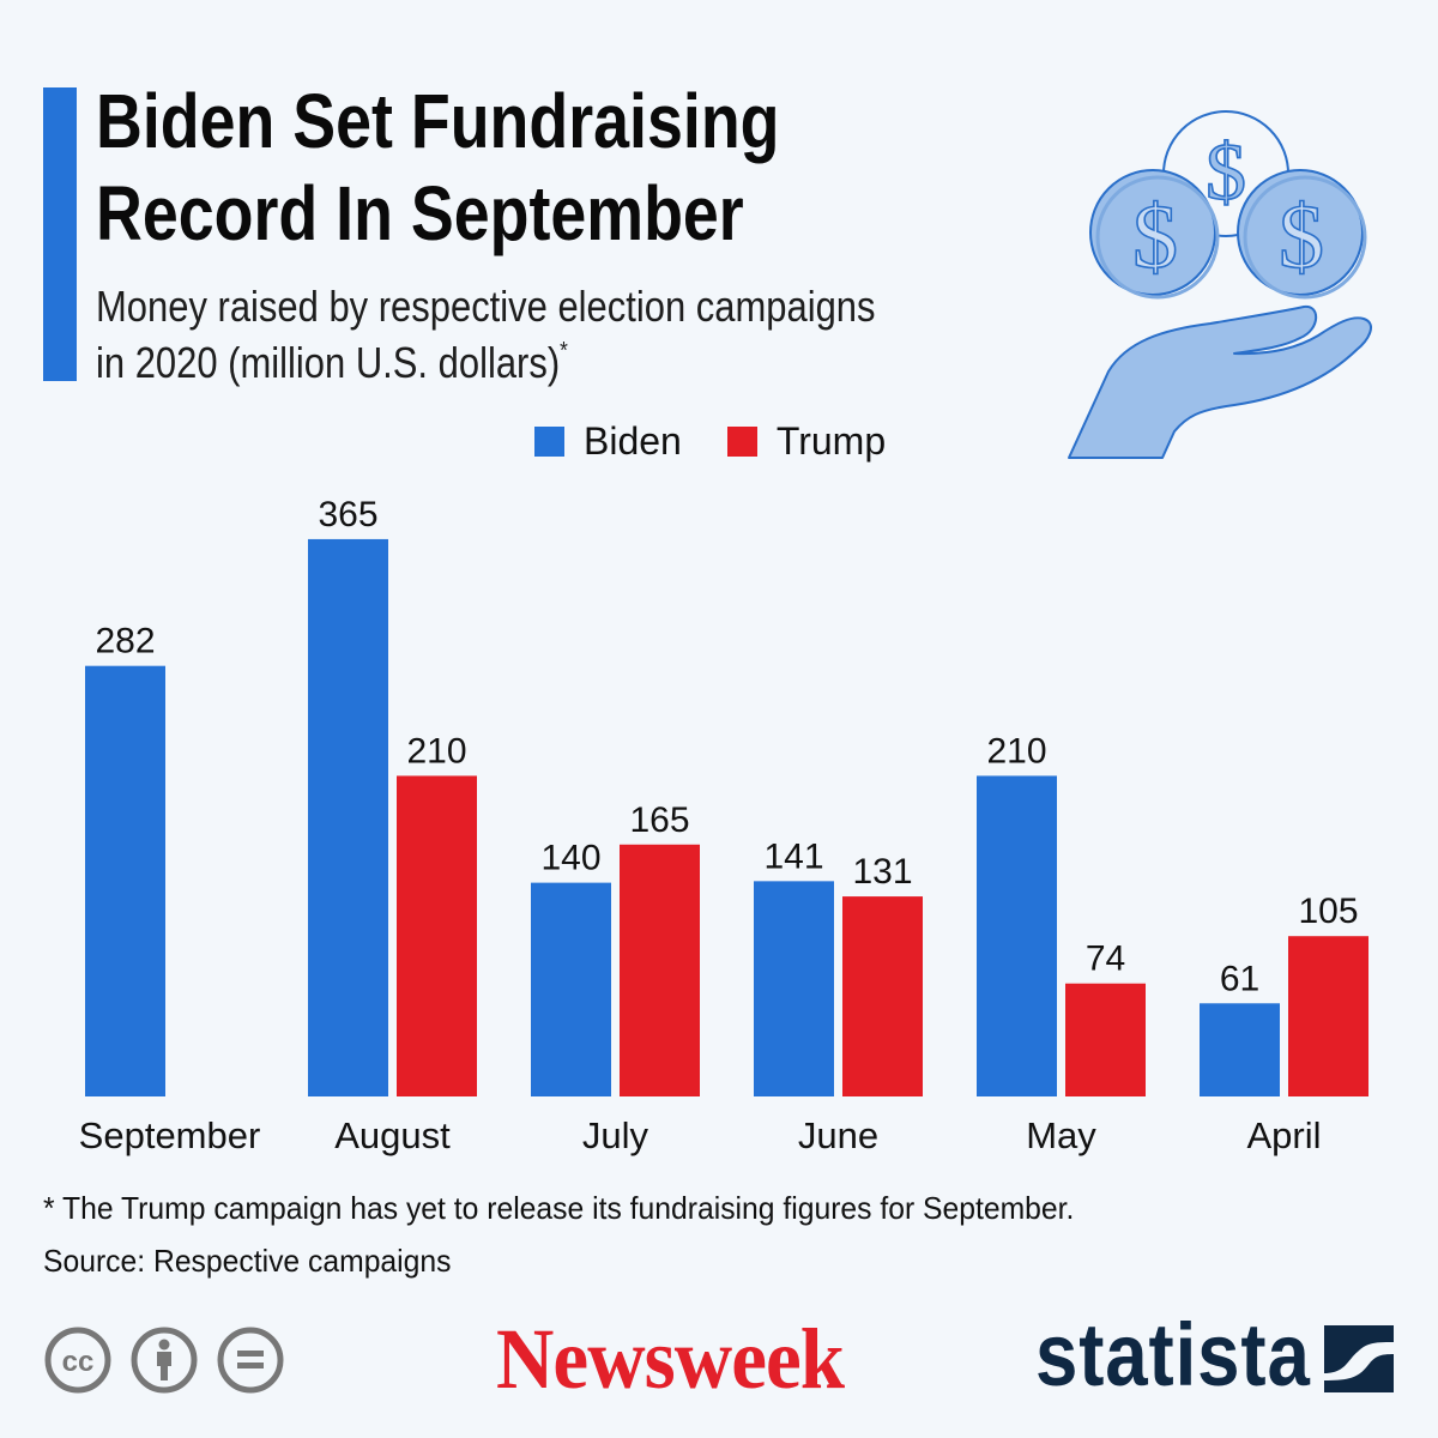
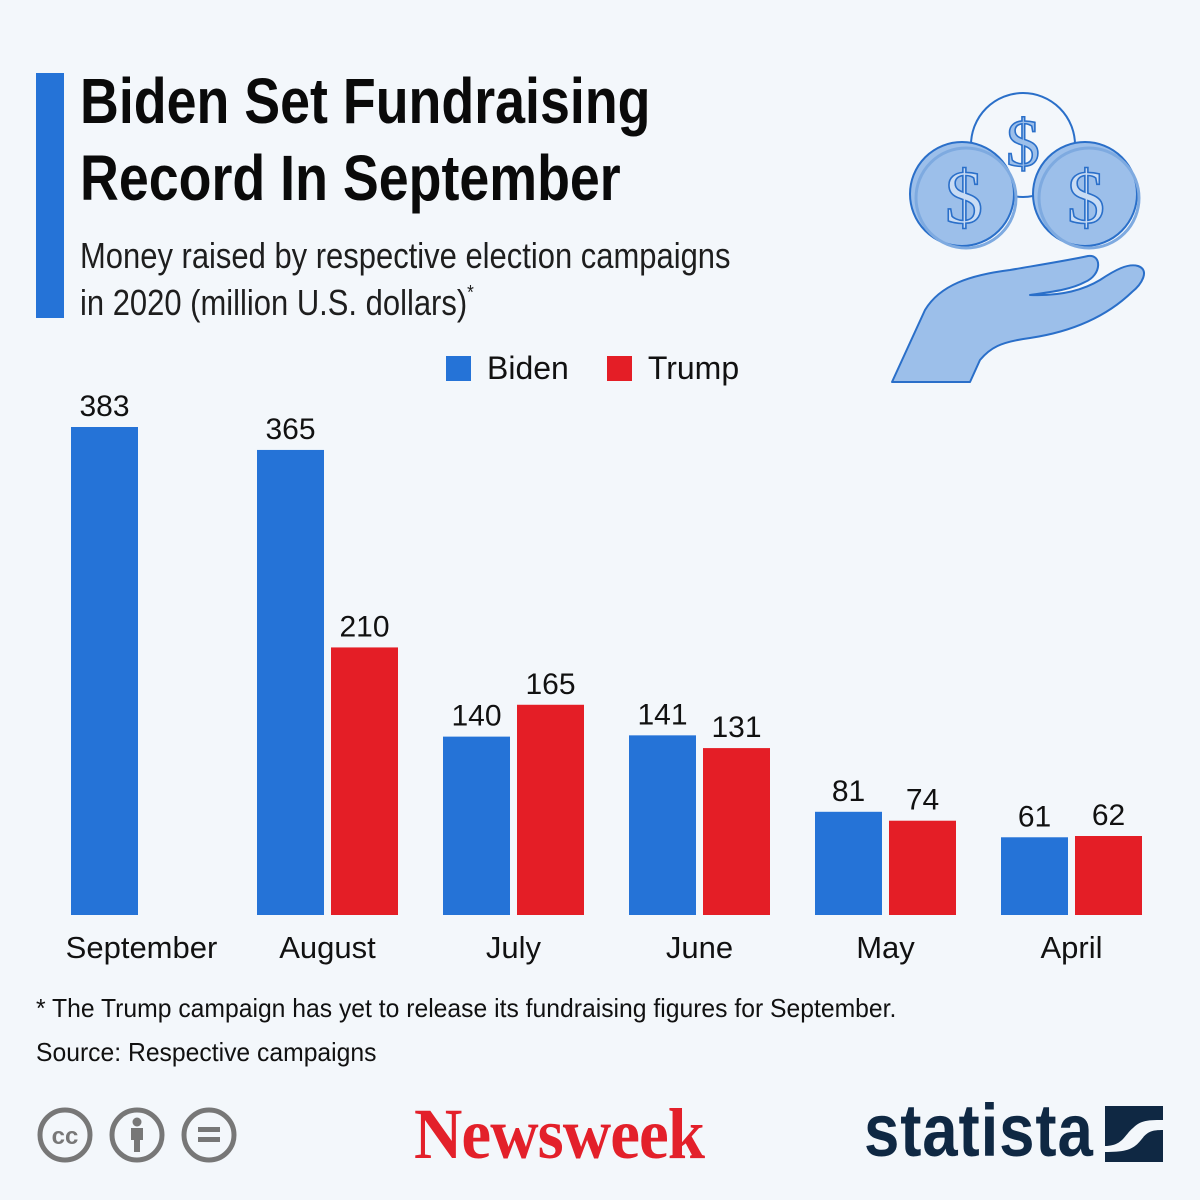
Biden/September: 282 -> 383
Biden/May: 210 -> 81
Trump/April: 105 -> 62
